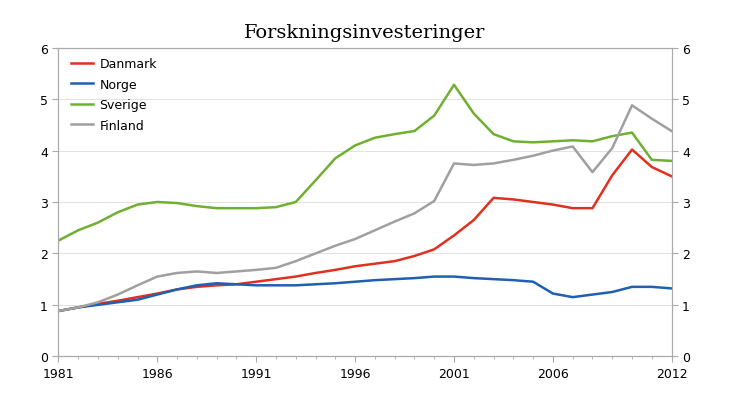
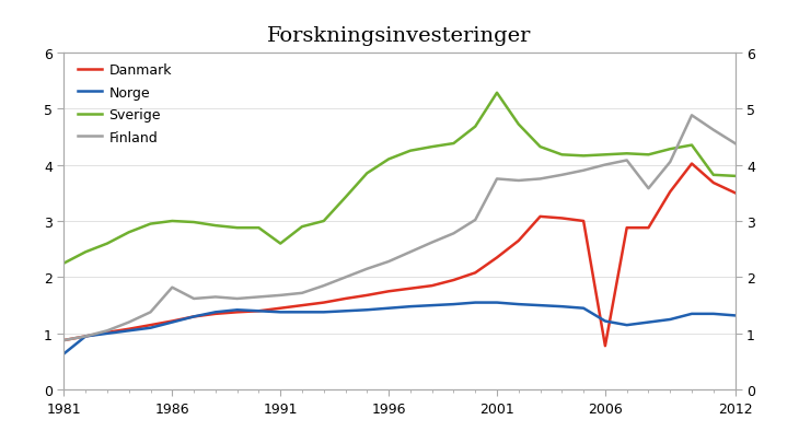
Norge/1981: 0.88 -> 0.64
Finland/1986: 1.55 -> 1.82
Sverige/1991: 2.88 -> 2.60
Danmark/2006: 2.95 -> 0.78
